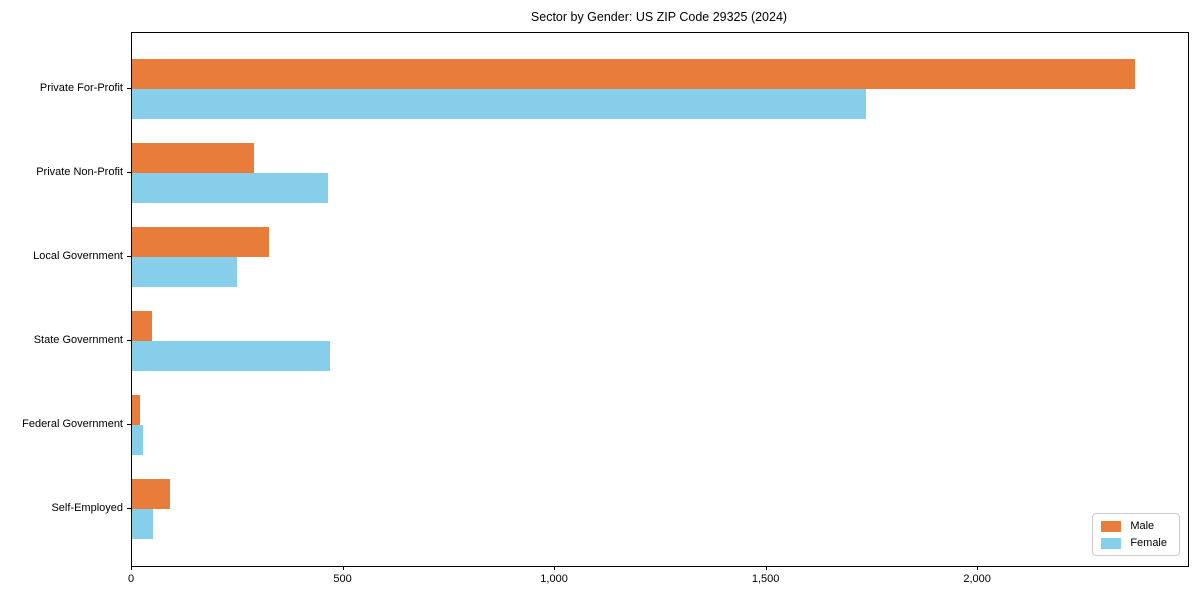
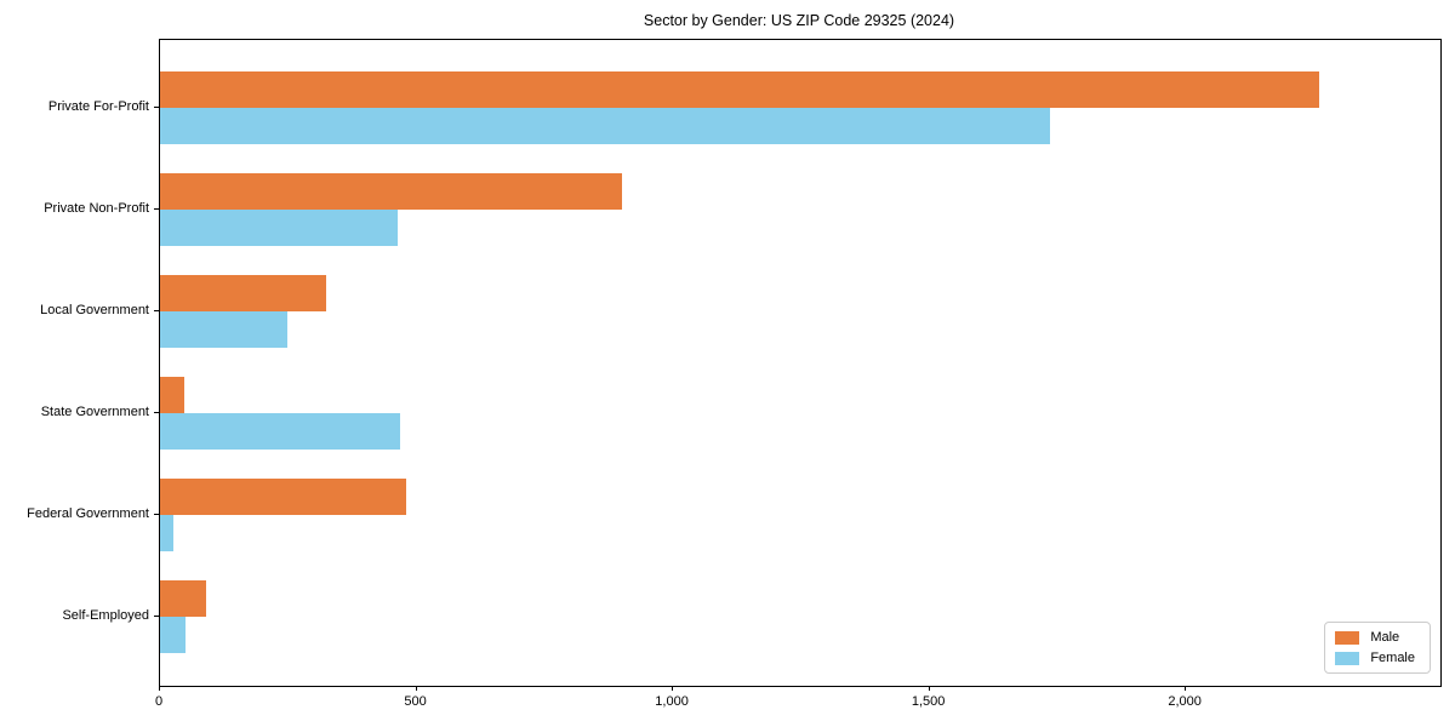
Male/Private For-Profit: 2370 -> 2260
Male/Private Non-Profit: 290 -> 900
Male/Federal Government: 20 -> 480
